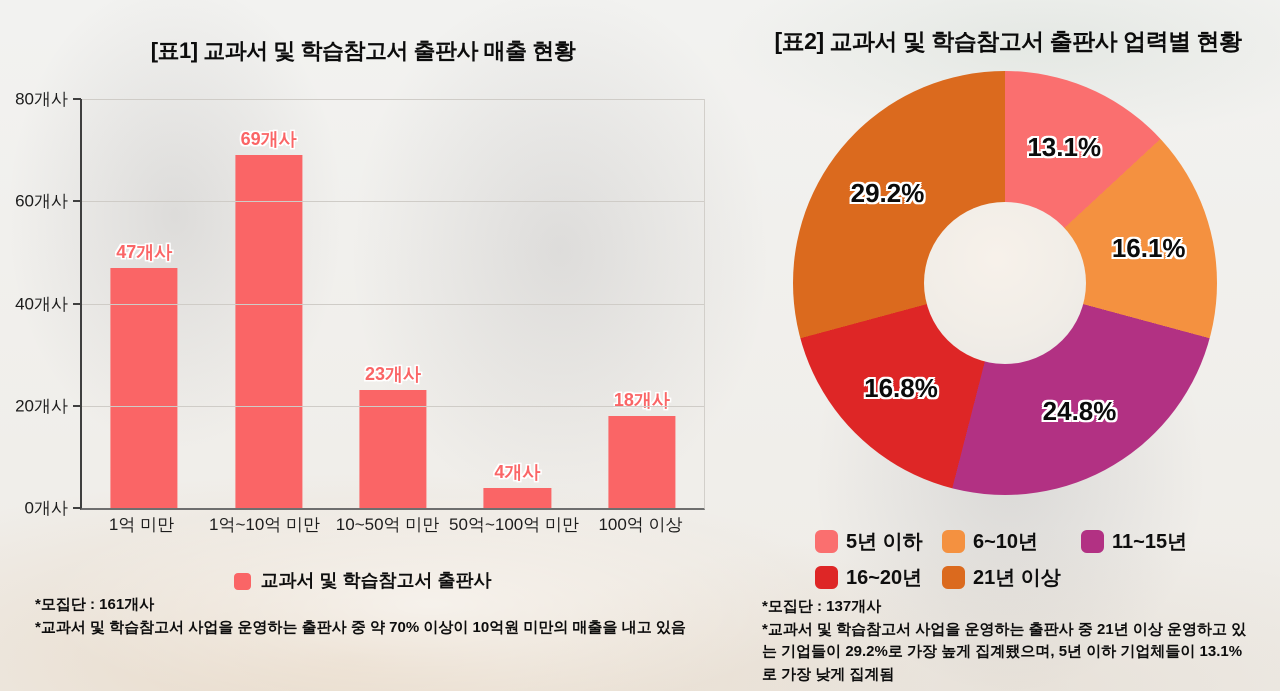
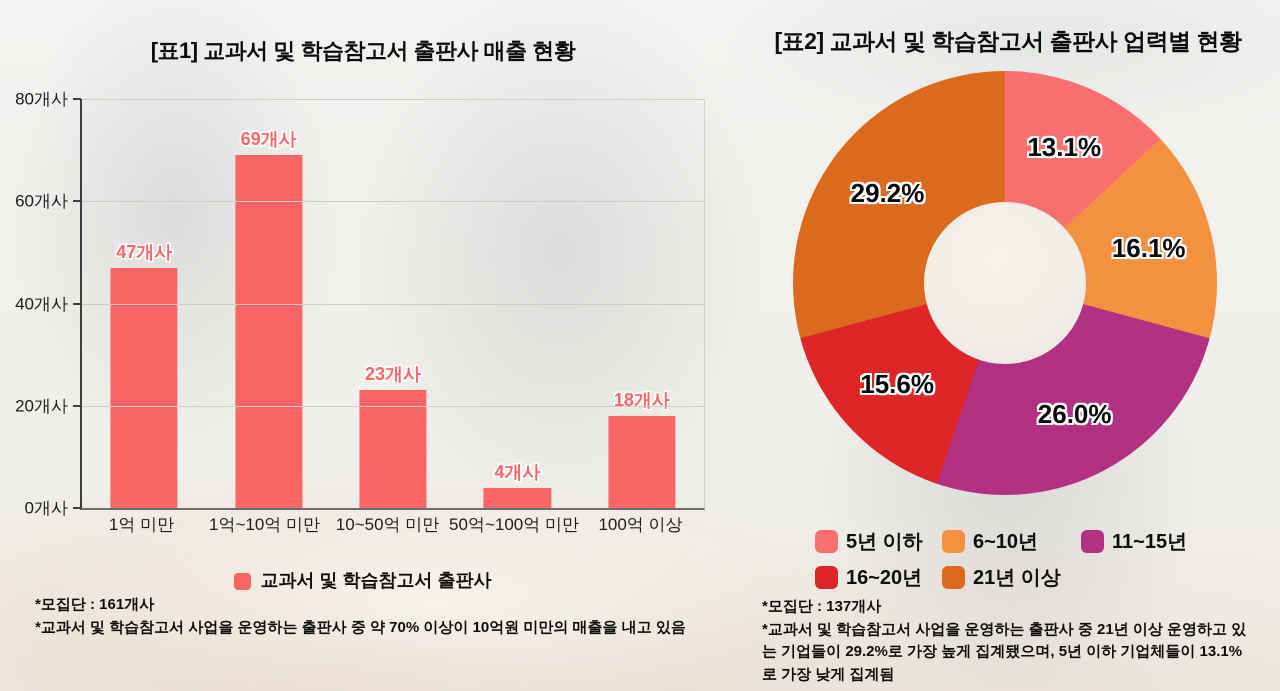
[표2] 교과서 및 학습참고서 출판사 업력별 현황/11~15년: 24.8% -> 26.0%
[표2] 교과서 및 학습참고서 출판사 업력별 현황/16~20년: 16.8% -> 15.6%
